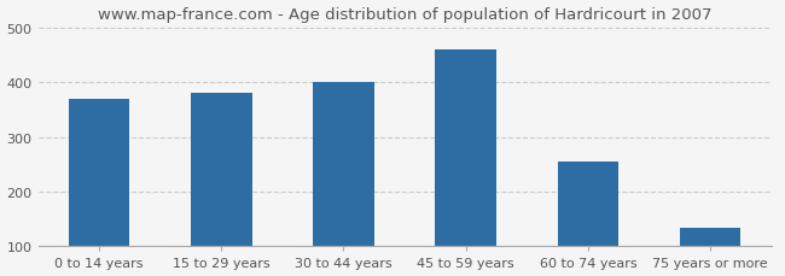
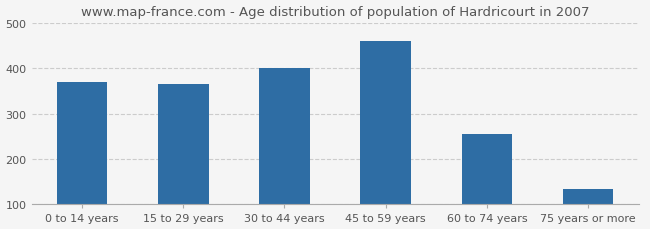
15 to 29 years: 380 -> 365
